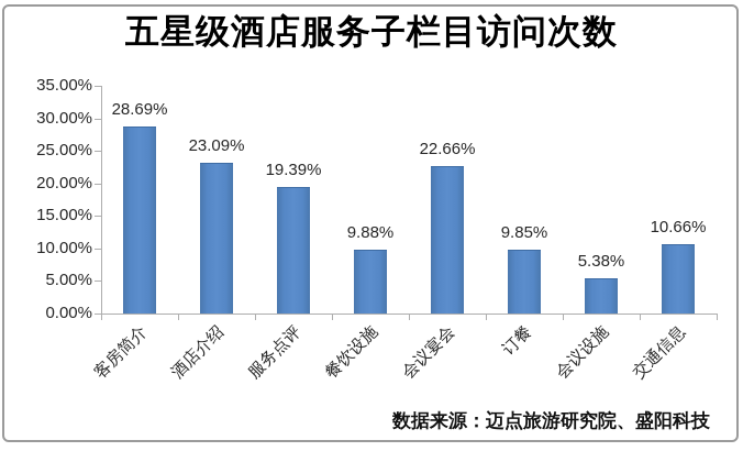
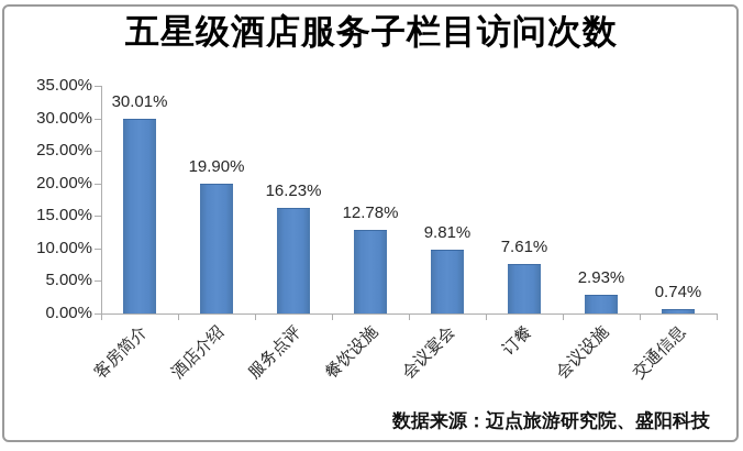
客房简介: 28.69% -> 30.01%
酒店介绍: 23.09% -> 19.90%
服务点评: 19.39% -> 16.23%
餐饮设施: 9.88% -> 12.78%
会议宴会: 22.66% -> 9.81%
订餐: 9.85% -> 7.61%
会议设施: 5.38% -> 2.93%
交通信息: 10.66% -> 0.74%
